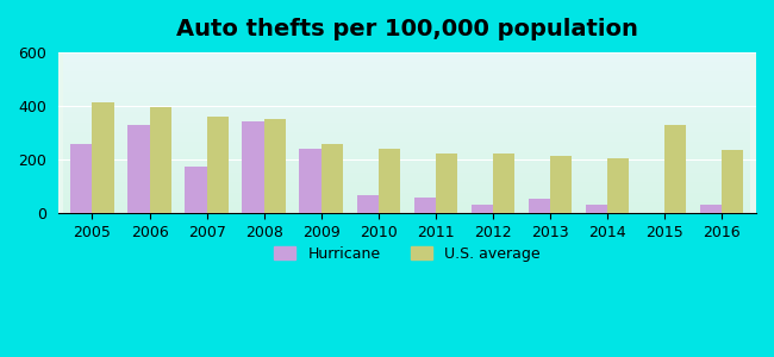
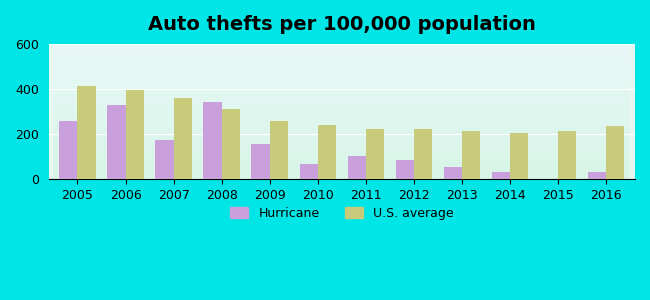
U.S. average/2008: 350 -> 310
Hurricane/2009: 240 -> 155
Hurricane/2011: 60 -> 105
Hurricane/2012: 35 -> 85
U.S. average/2015: 330 -> 215
